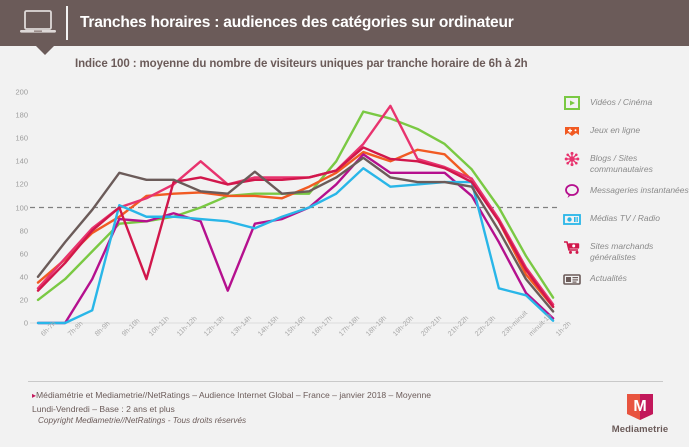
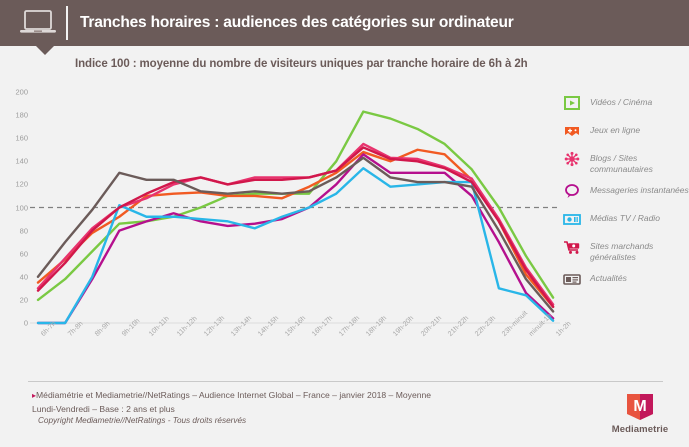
Médias TV / Radio/8h-9h: 11 -> 40
Messageries instantanées/9h-10h: 90 -> 80
Sites marchands généralistes/10h-11h: 38 -> 112
Blogs / Sites communautaires/12h-13h: 140 -> 126
Messageries instantanées/13h-14h: 28 -> 84
Actualités/14h-15h: 131 -> 114
Blogs / Sites communautaires/19h-20h: 188 -> 143
